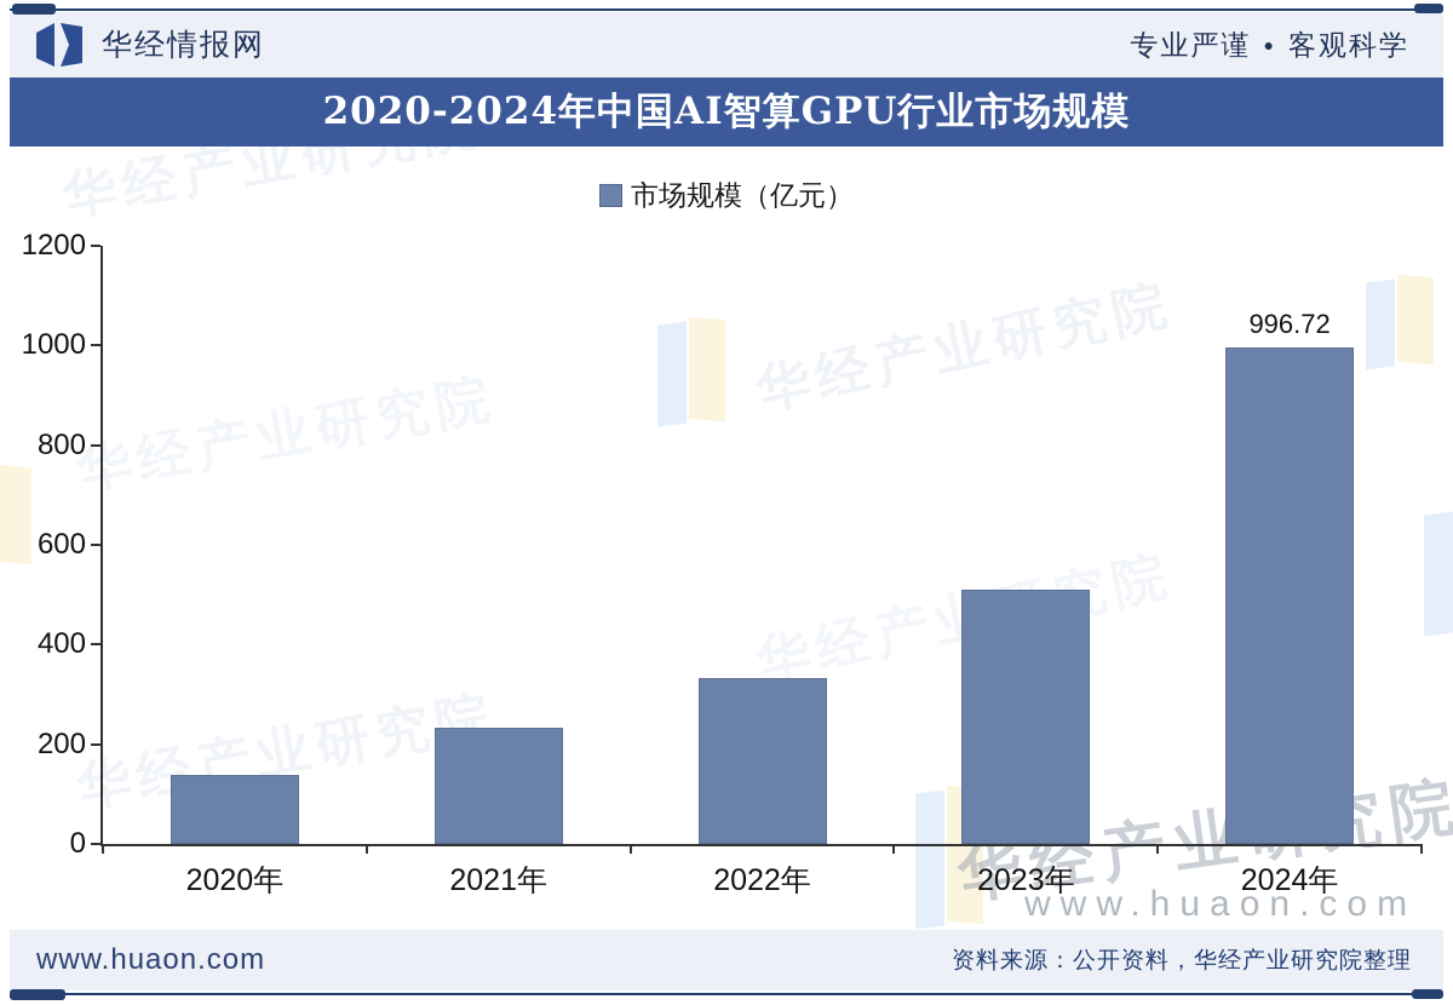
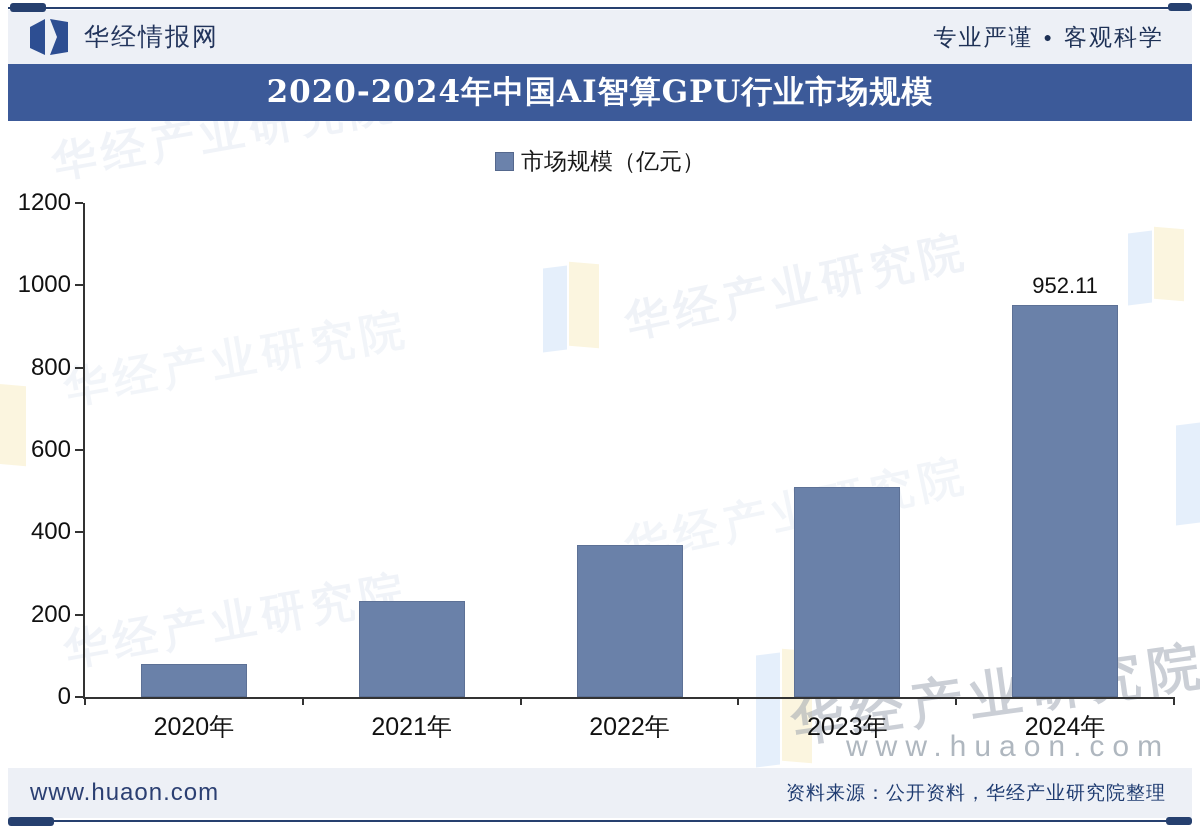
2020年: 140 -> 80
2022年: 330 -> 370
2024年: 996.72 -> 952.11
